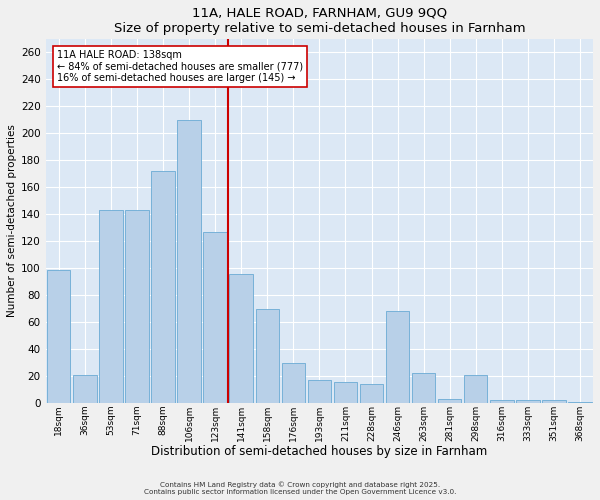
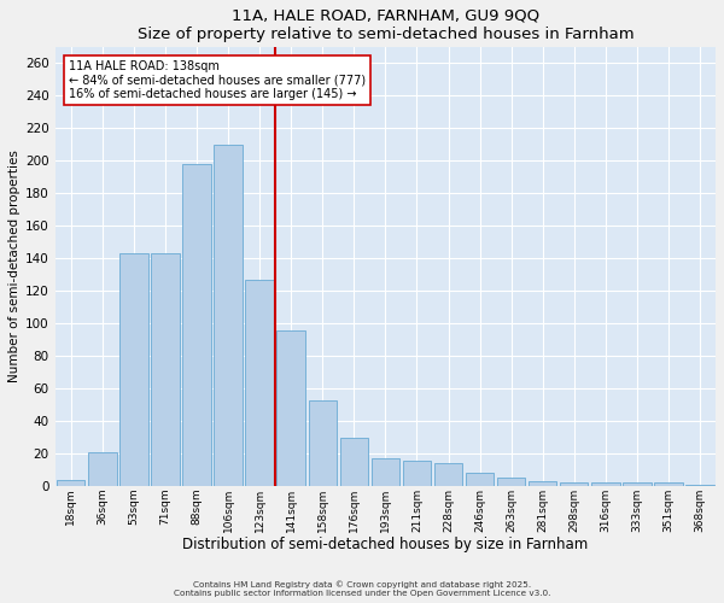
18sqm: 99 -> 4
88sqm: 172 -> 198
158sqm: 70 -> 53
246sqm: 68 -> 8
263sqm: 22 -> 5
298sqm: 21 -> 2
